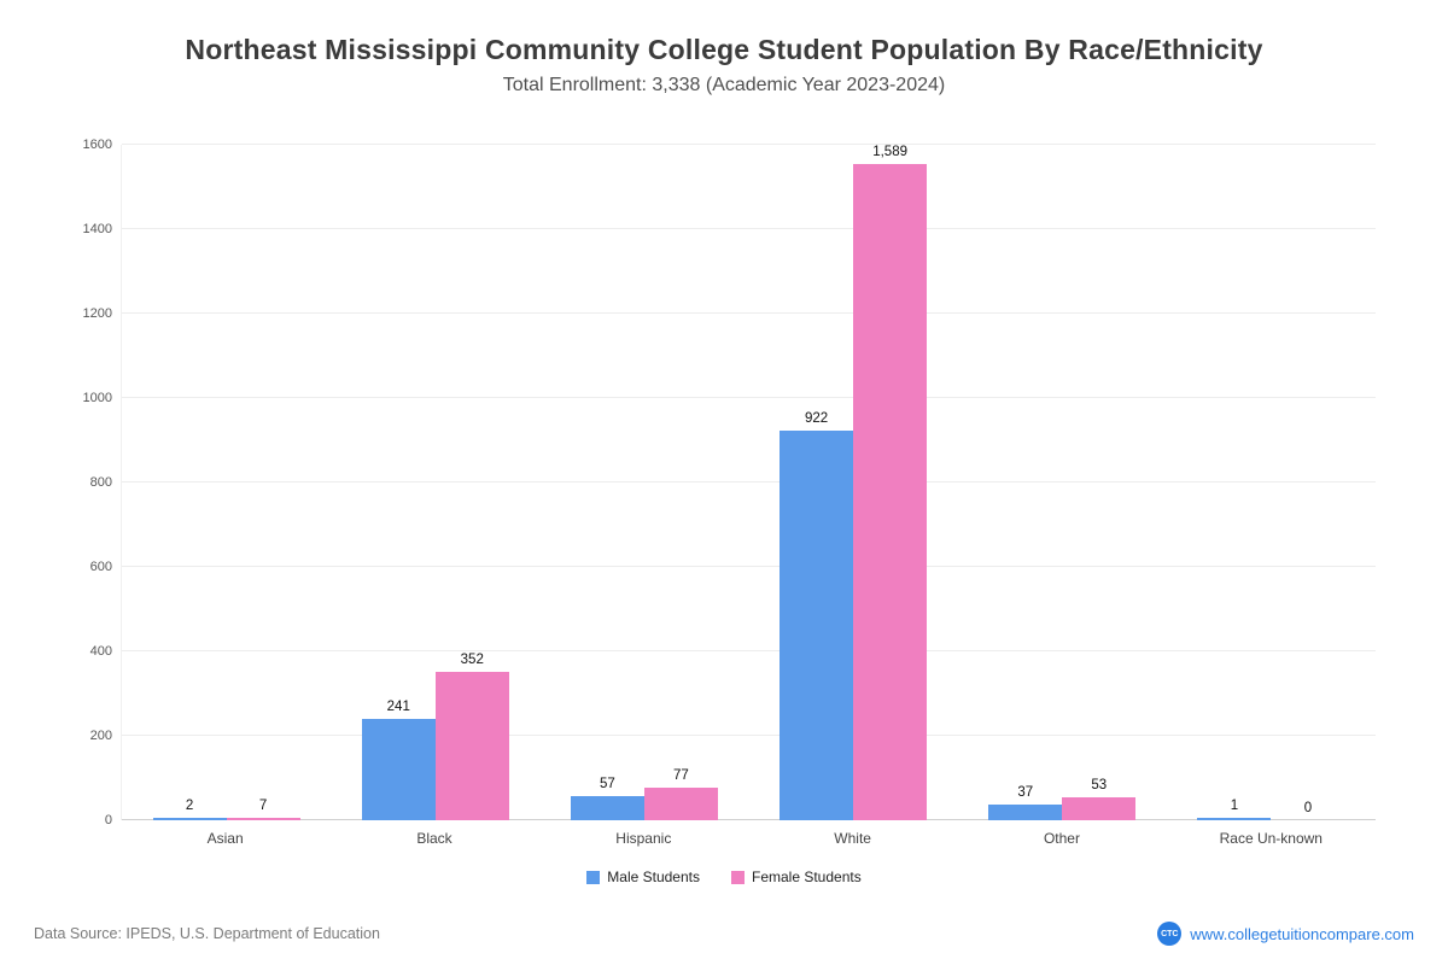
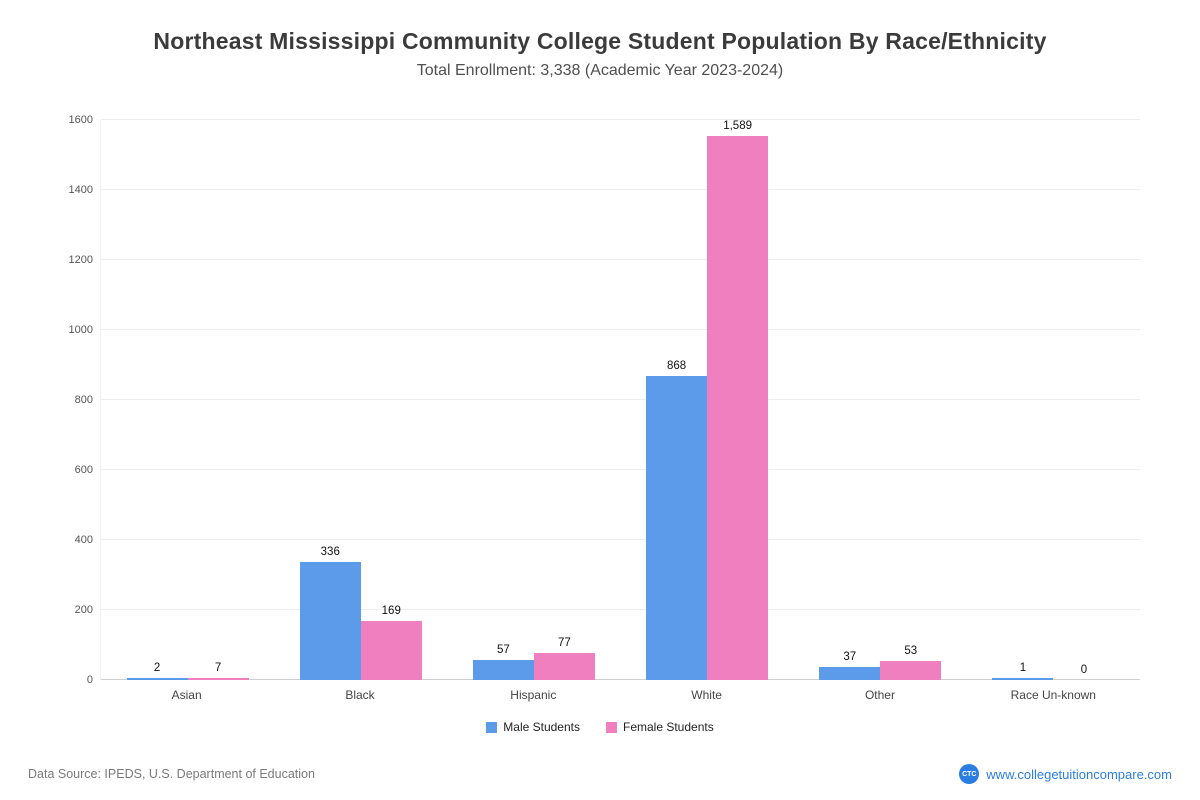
Male Students/Black: 241 -> 336
Female Students/Black: 352 -> 169
Male Students/White: 922 -> 868
